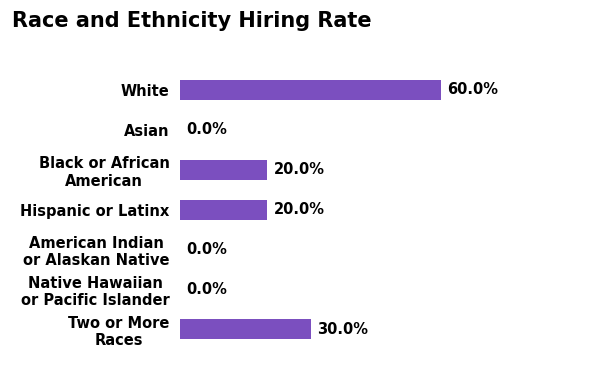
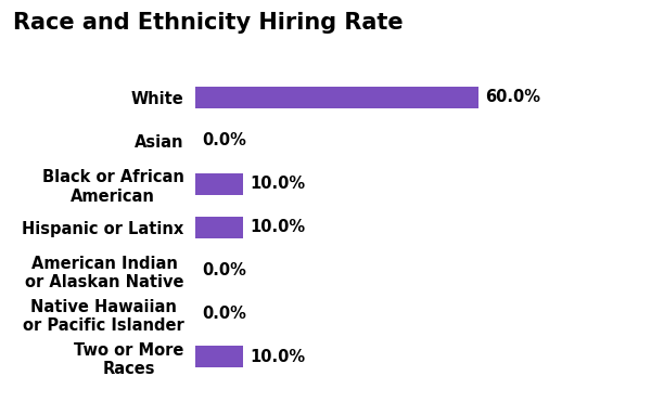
Black or African American: 20.0% -> 10.0%
Hispanic or Latinx: 20.0% -> 10.0%
Two or More Races: 30.0% -> 10.0%
